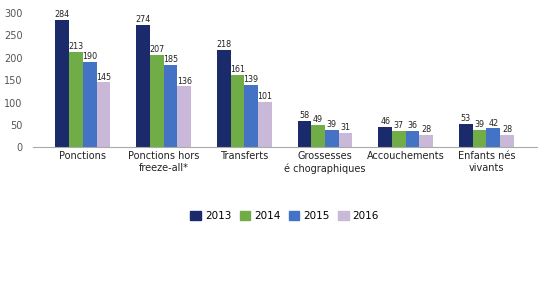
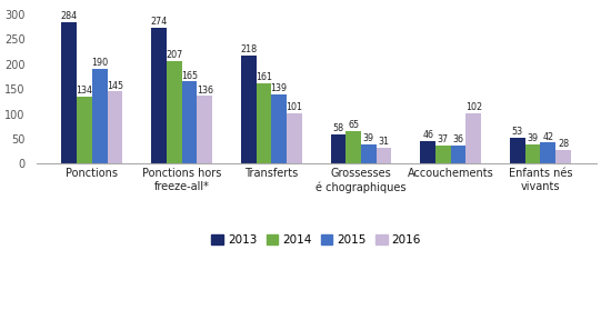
2014/Ponctions: 213 -> 134
2015/Ponctions hors freeze-all*: 185 -> 165
2014/Grossesses é chographiques: 49 -> 65
2016/Accouchements: 28 -> 102
